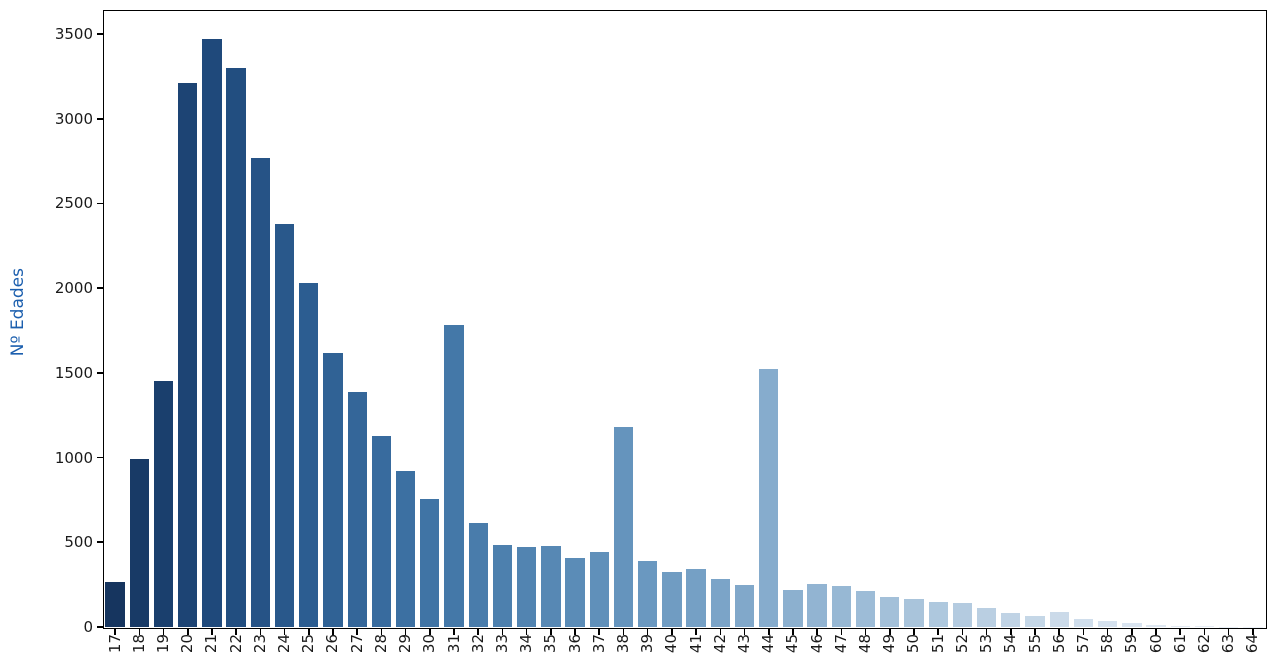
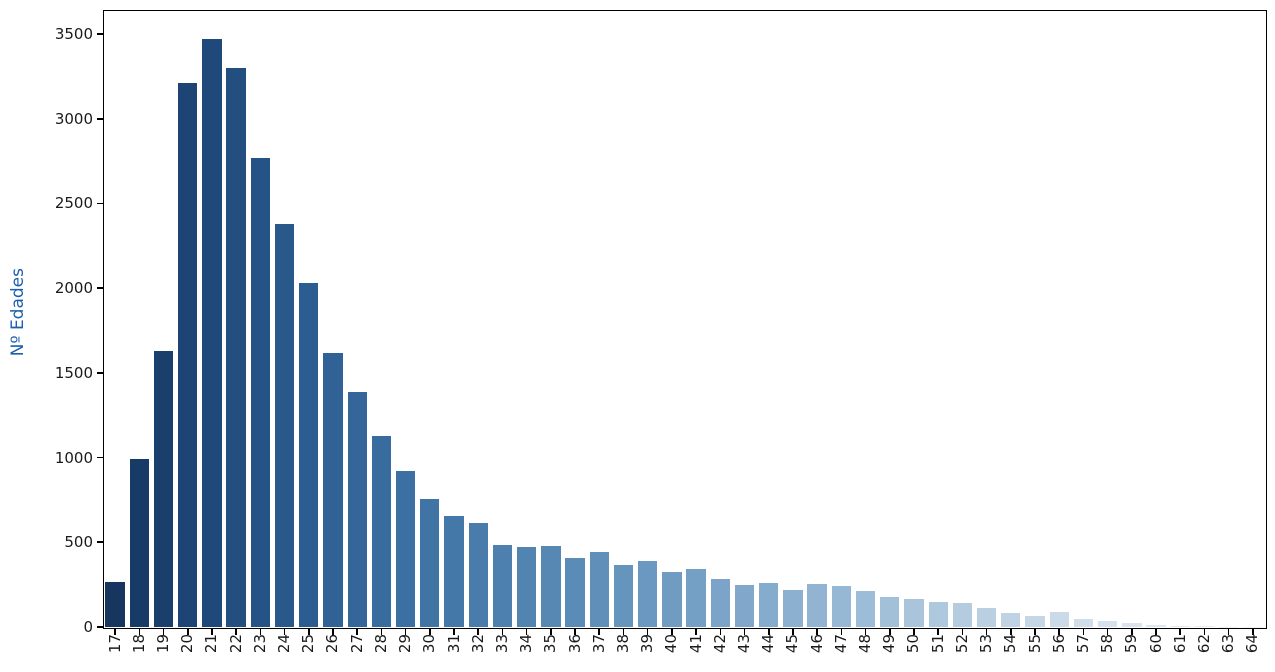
19: 1450 -> 1630
31: 1780 -> 660
38: 1180 -> 360
44: 1520 -> 260
